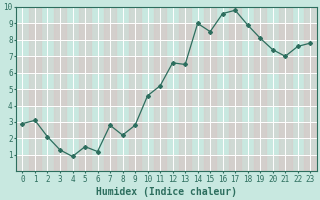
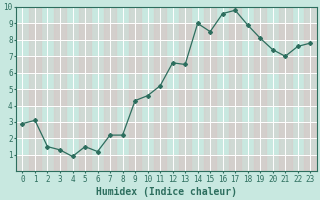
2: 2.1 -> 1.5
7: 2.8 -> 2.2
9: 2.8 -> 4.3
